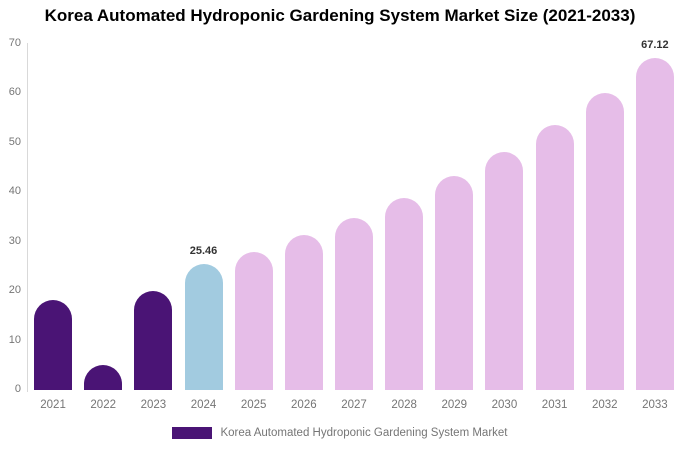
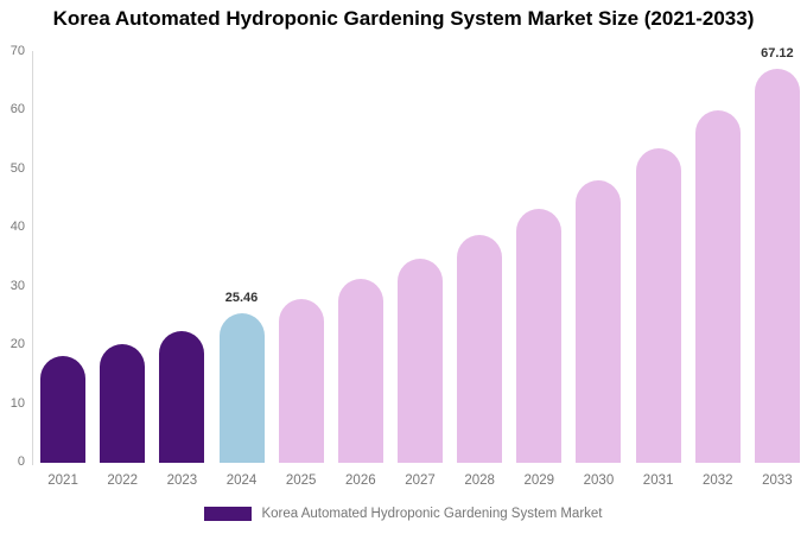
2022: 5 -> 20
2023: 20 -> 22
